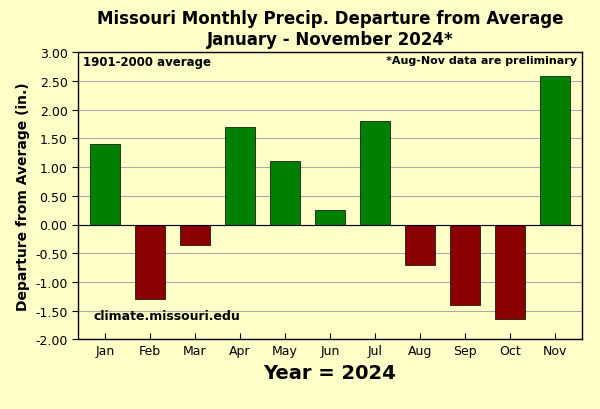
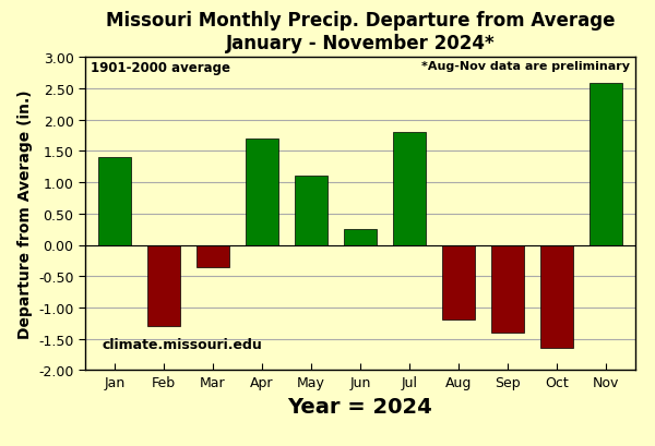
Aug: -0.70 -> -1.20
